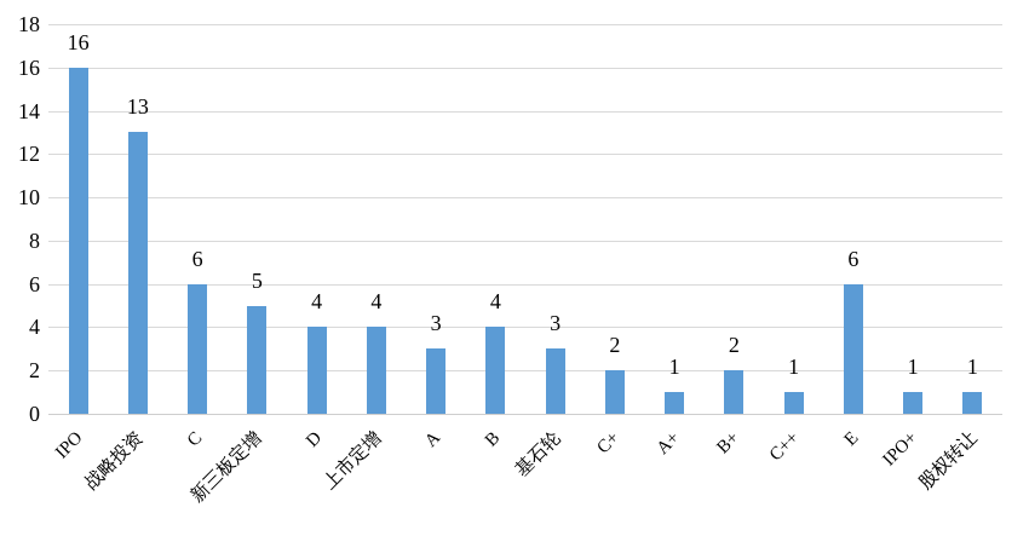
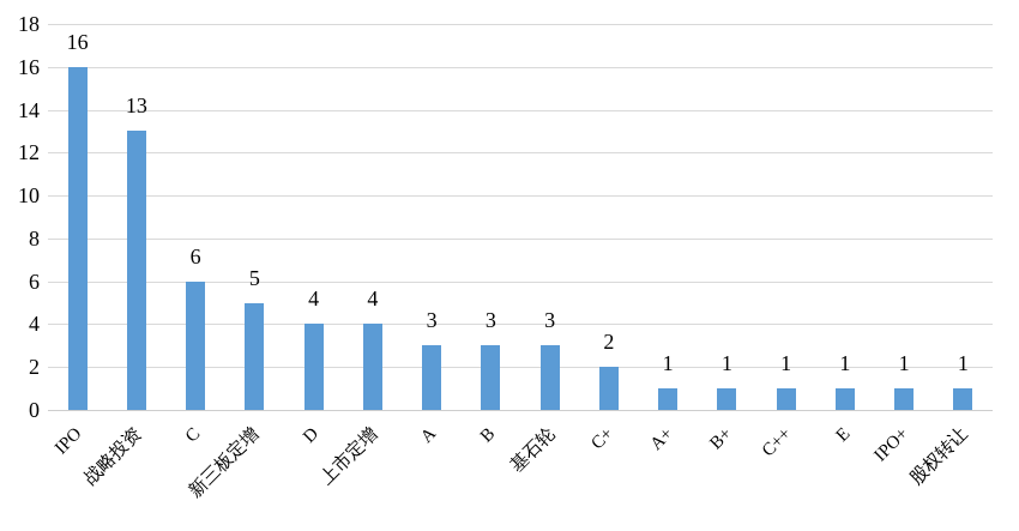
B: 4 -> 3
B+: 2 -> 1
E: 6 -> 1
